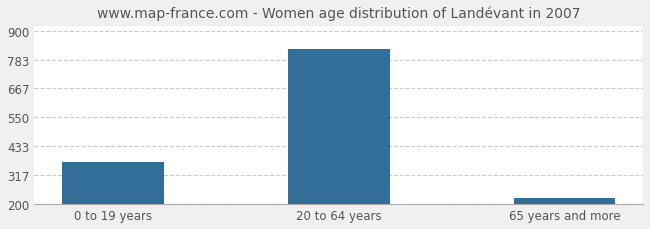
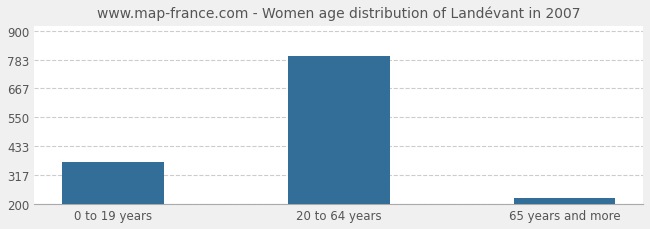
20 to 64 years: 825 -> 800
